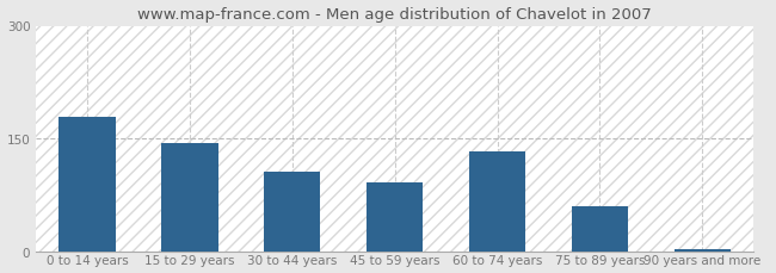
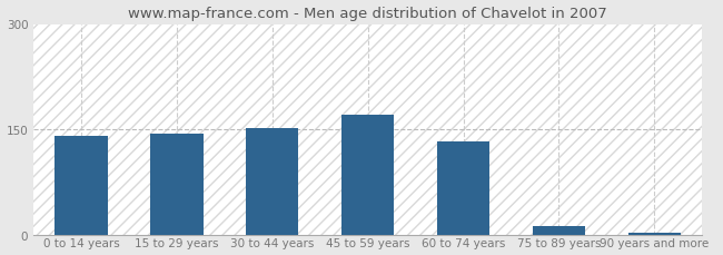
0 to 14 years: 178 -> 140
30 to 44 years: 106 -> 151
45 to 59 years: 92 -> 170
75 to 89 years: 60 -> 12
